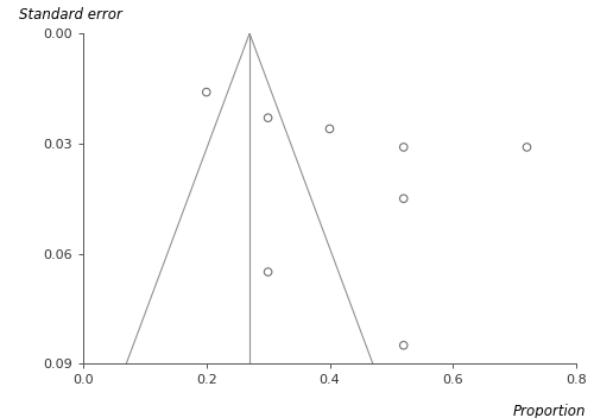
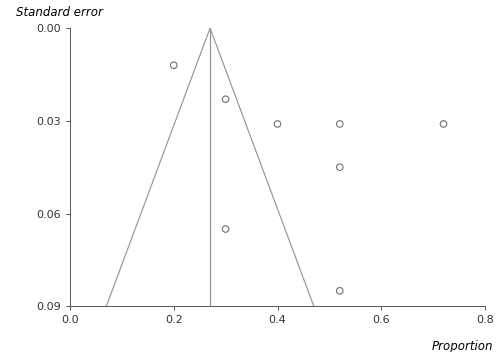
0.2: 0.016 -> 0.012
0.4: 0.026 -> 0.031
